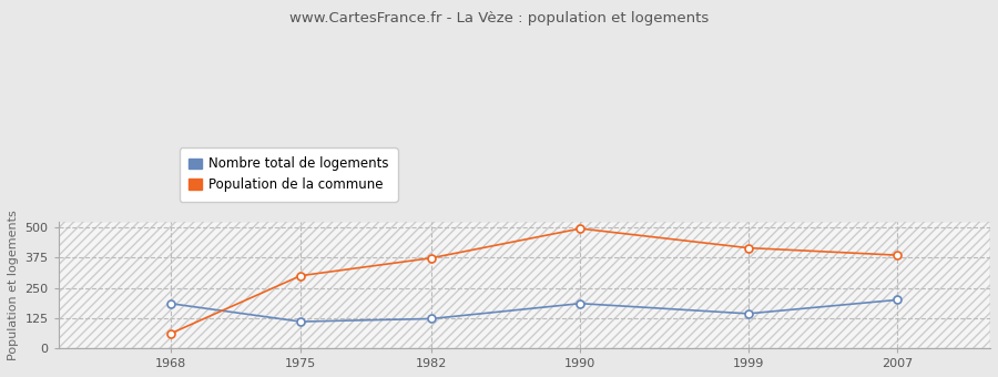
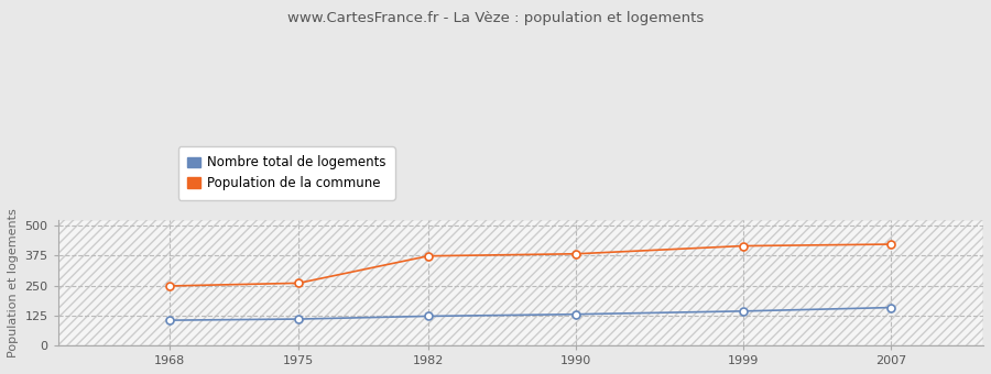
Nombre total de logements/1968: 185 -> 105
Population de la commune/1968: 60 -> 248
Population de la commune/1975: 300 -> 260
Nombre total de logements/1990: 185 -> 130
Population de la commune/1990: 495 -> 382
Nombre total de logements/2007: 200 -> 158
Population de la commune/2007: 385 -> 422
